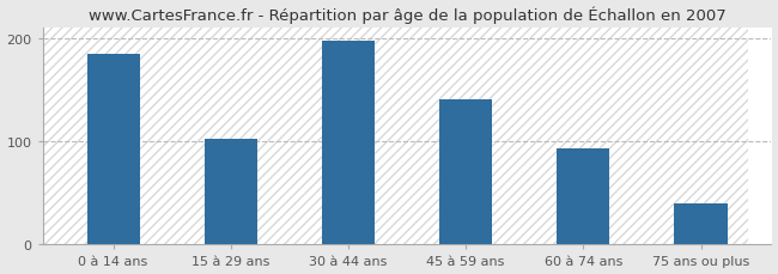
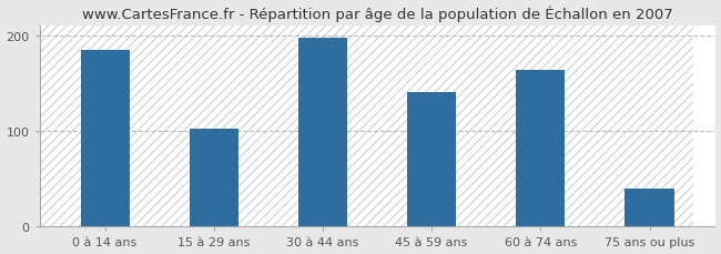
60 à 74 ans: 93 -> 164
